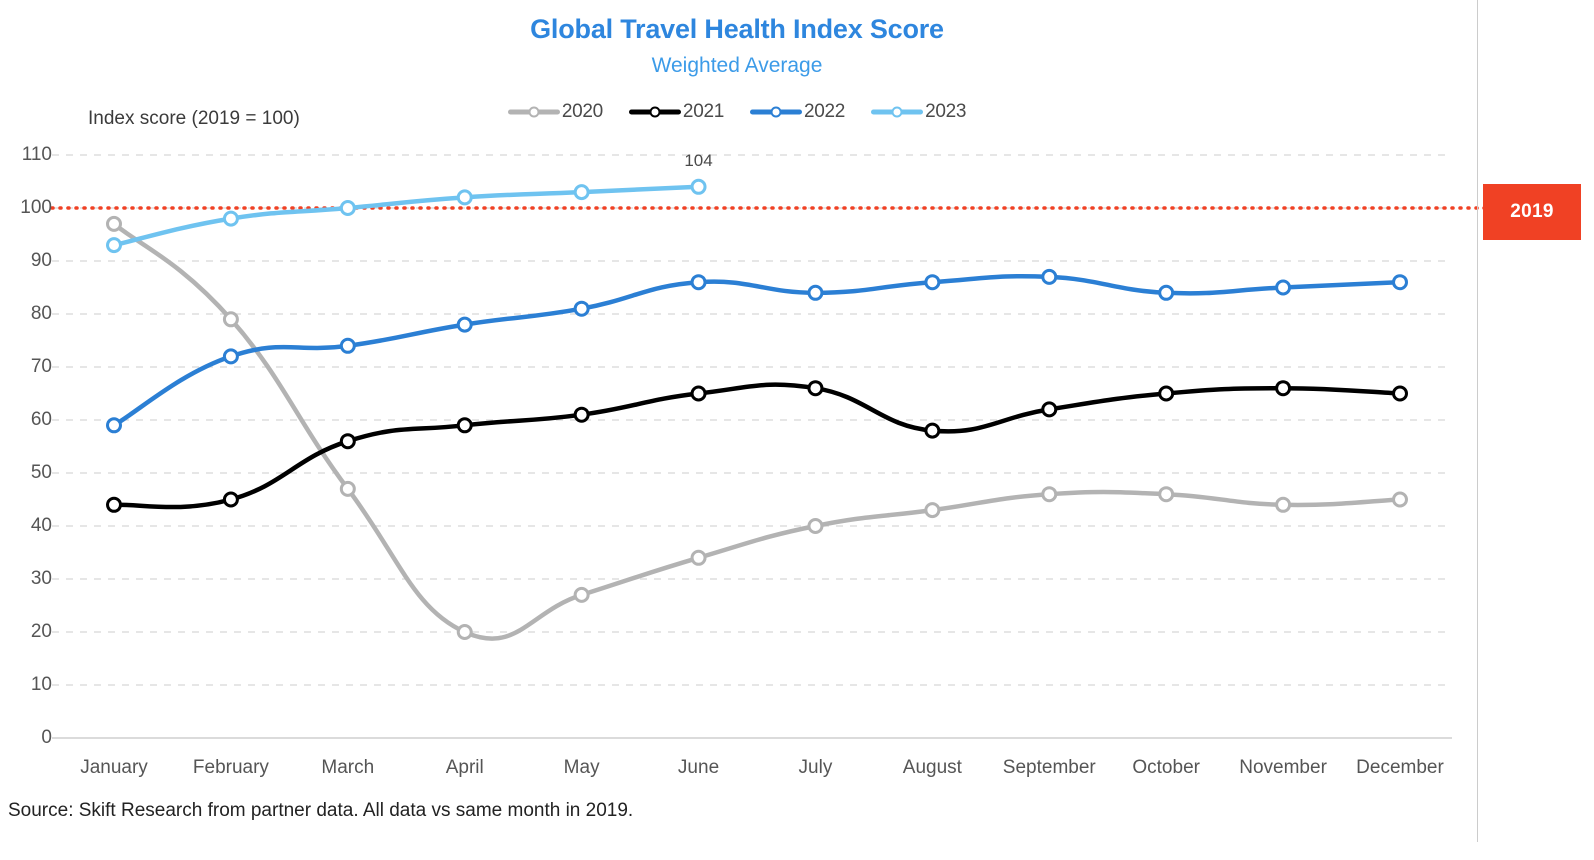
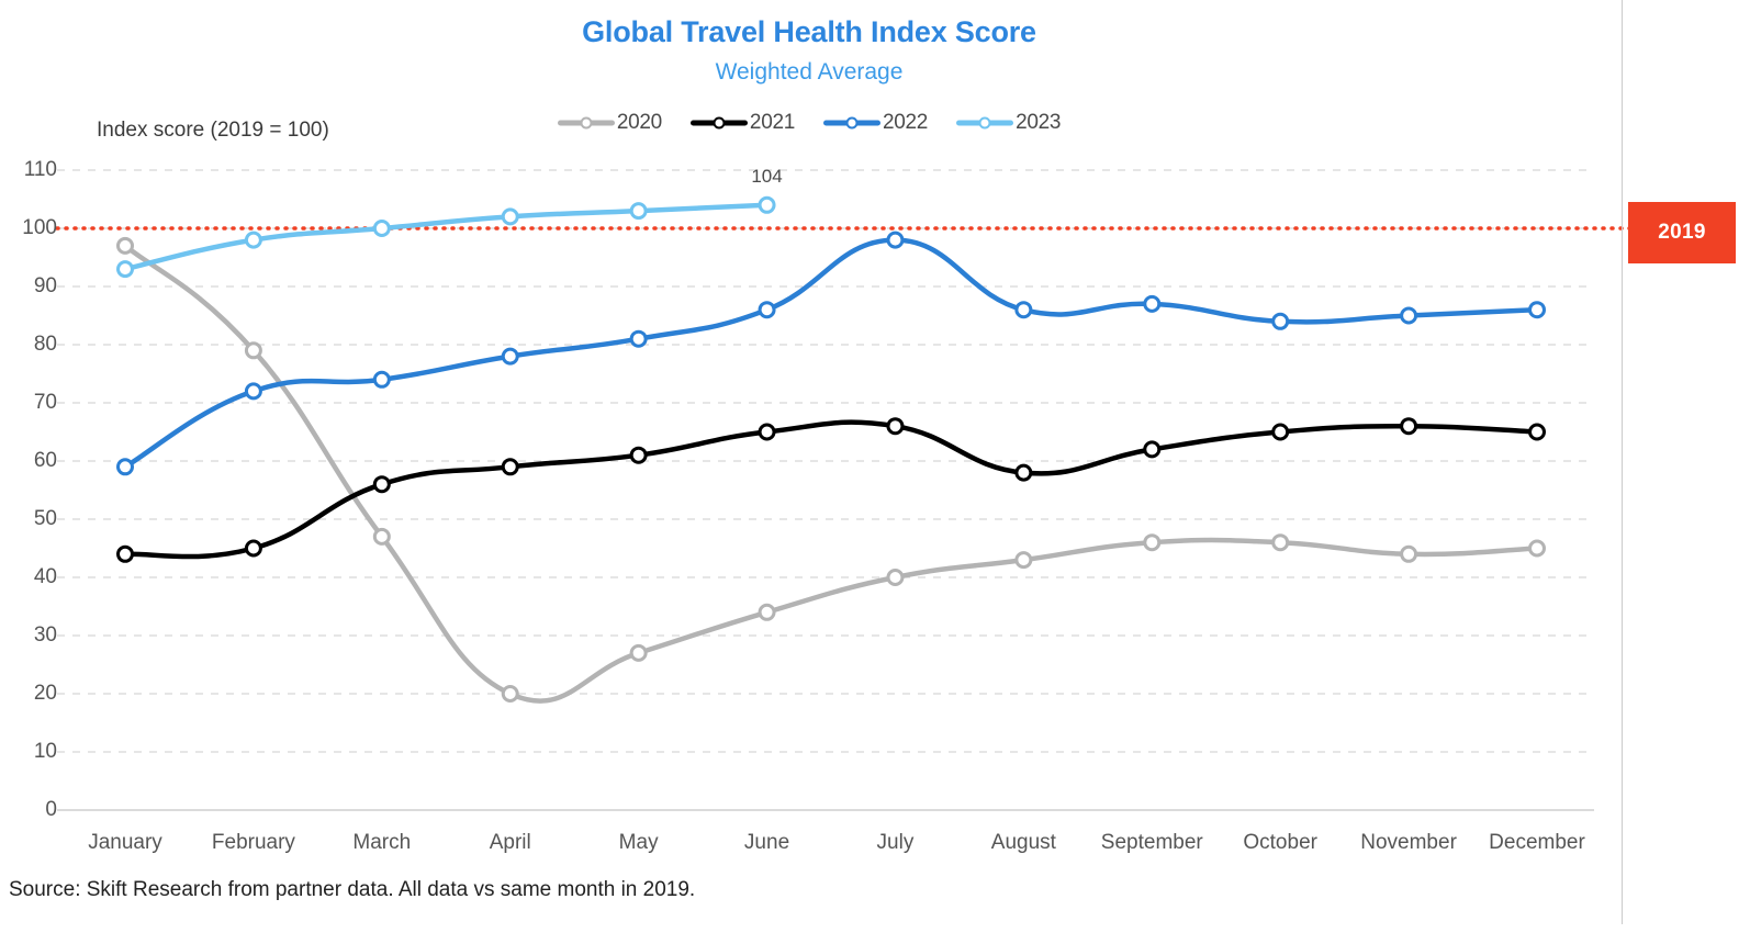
2022/July: 84 -> 98
